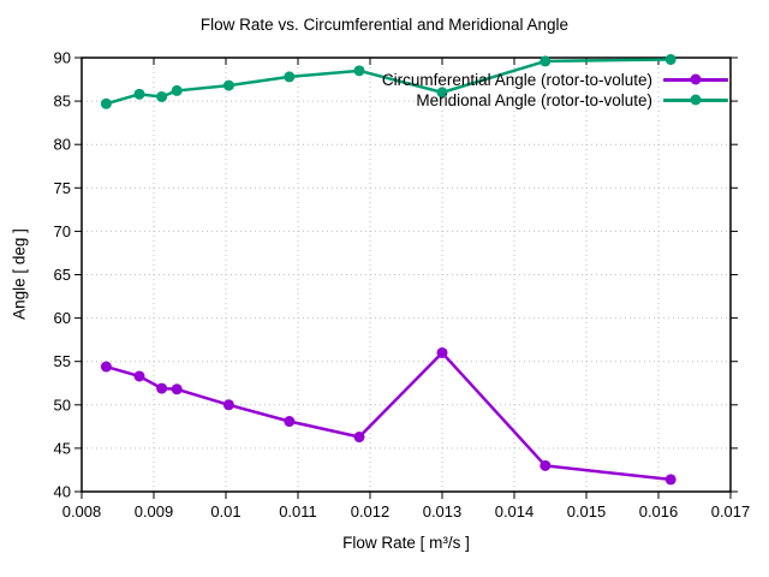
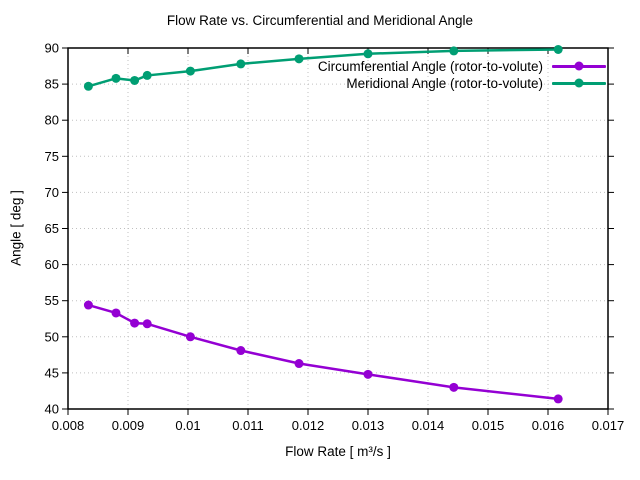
Circumferential Angle (rotor-to-volute)/0.013: 56 -> 45
Meridional Angle (rotor-to-volute)/0.013: 86 -> 89
